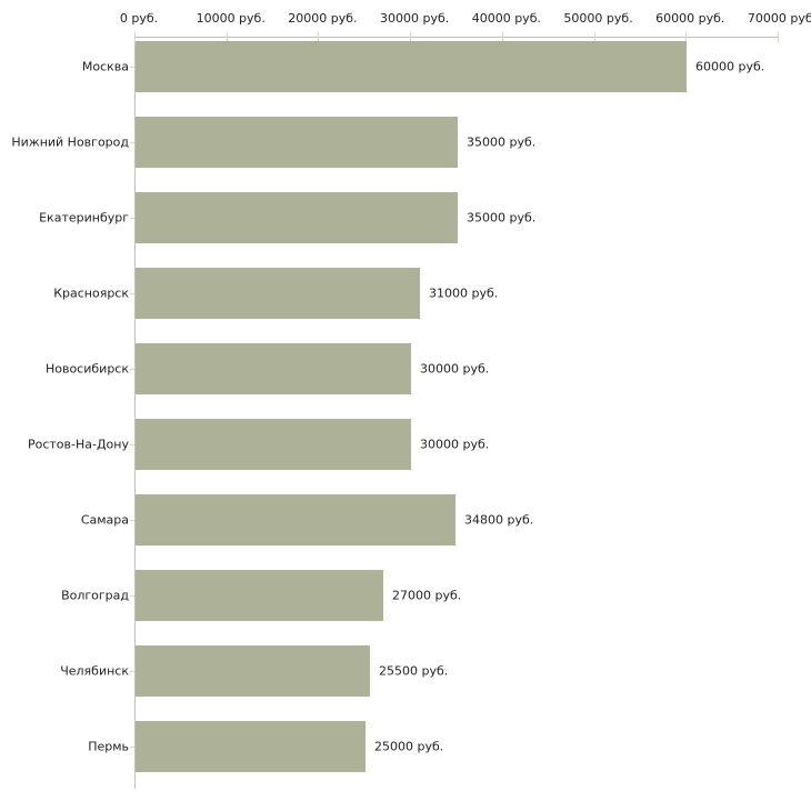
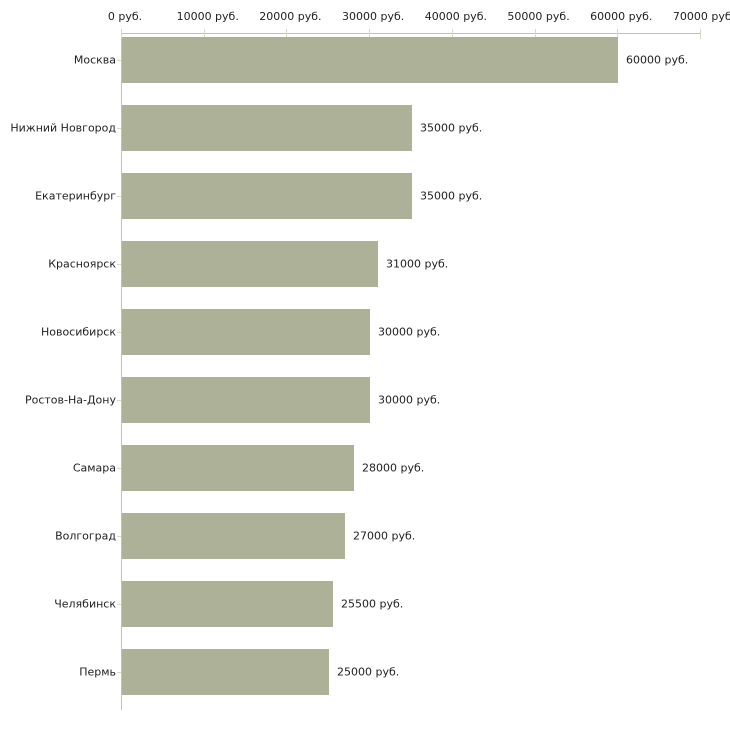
Самара: 34800 -> 28000
